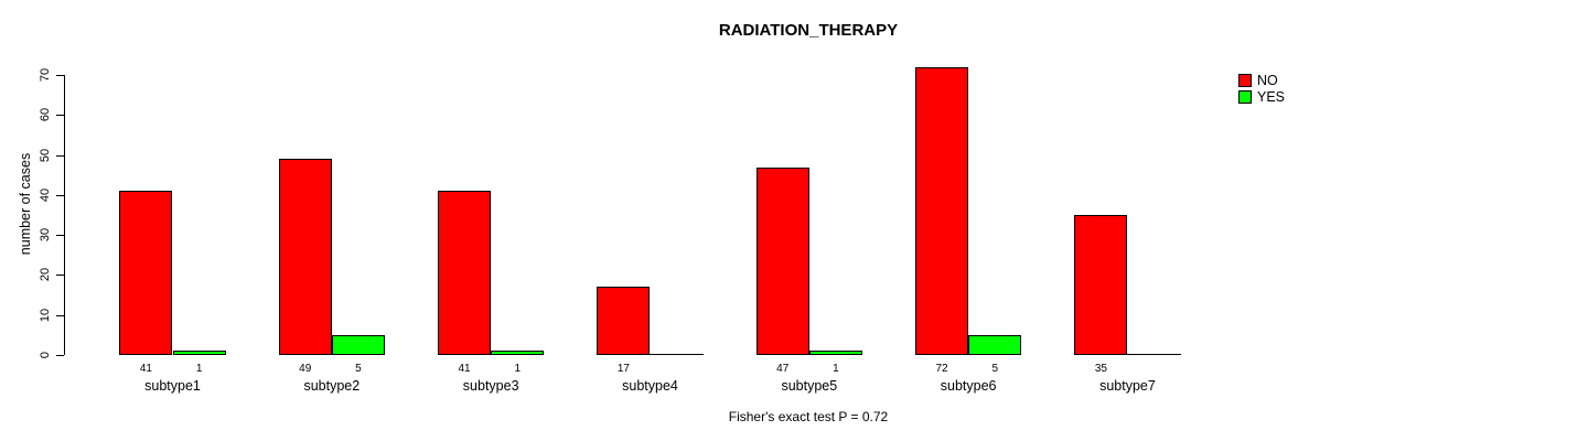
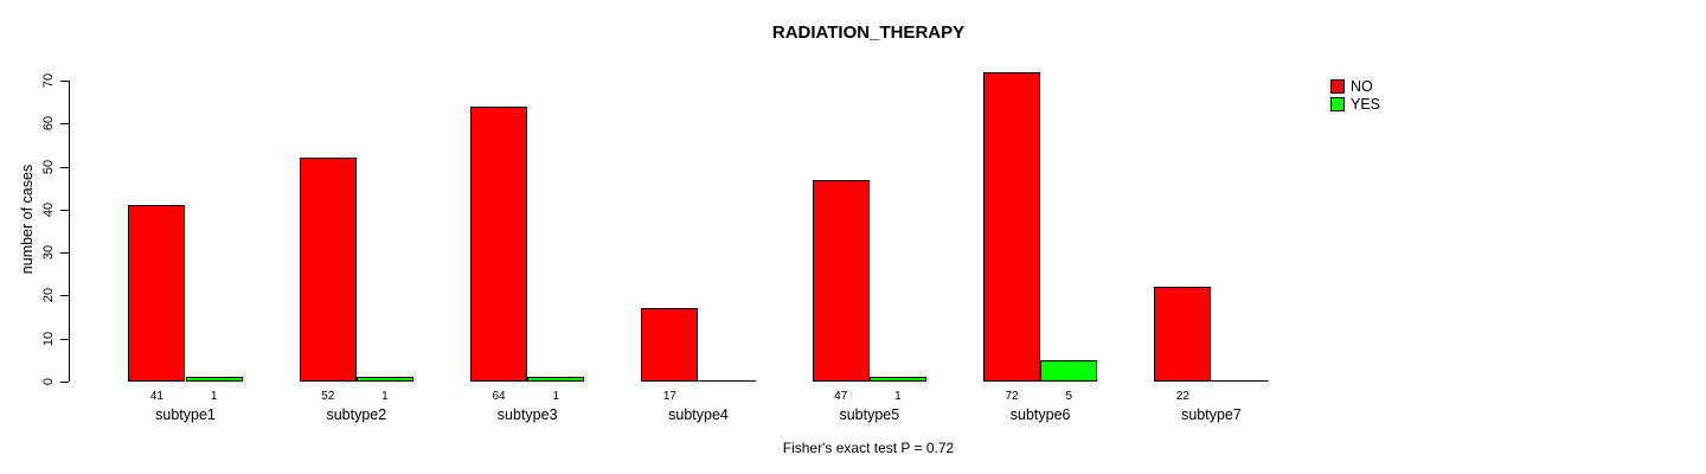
NO/subtype2: 49 -> 52
YES/subtype2: 5 -> 1
NO/subtype3: 41 -> 64
NO/subtype7: 35 -> 22
